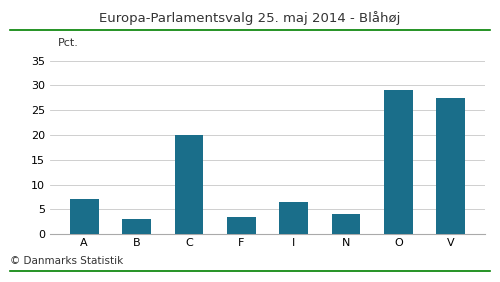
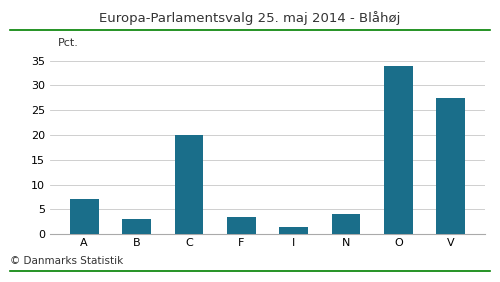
I: 6.5 -> 1.5
O: 29.0 -> 34.0
